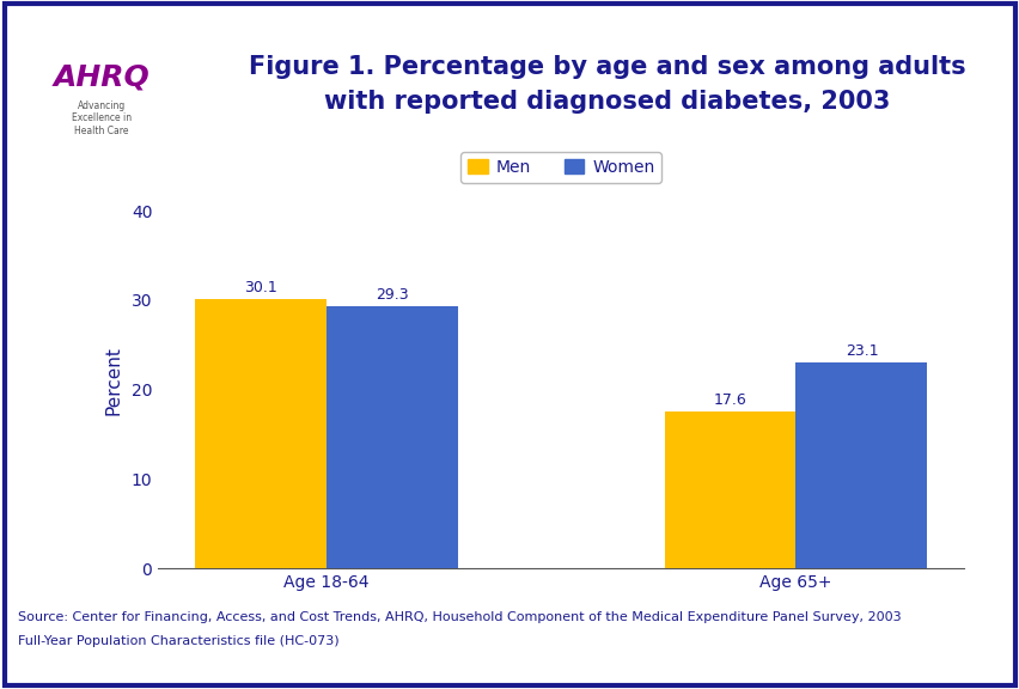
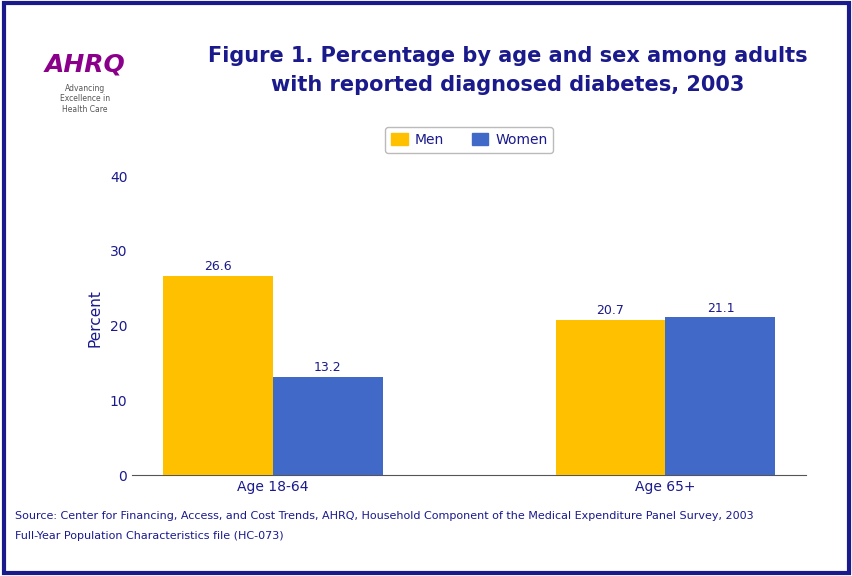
Men/Age 18-64: 30.1 -> 26.6
Women/Age 18-64: 29.3 -> 13.2
Men/Age 65+: 17.6 -> 20.7
Women/Age 65+: 23.1 -> 21.1
